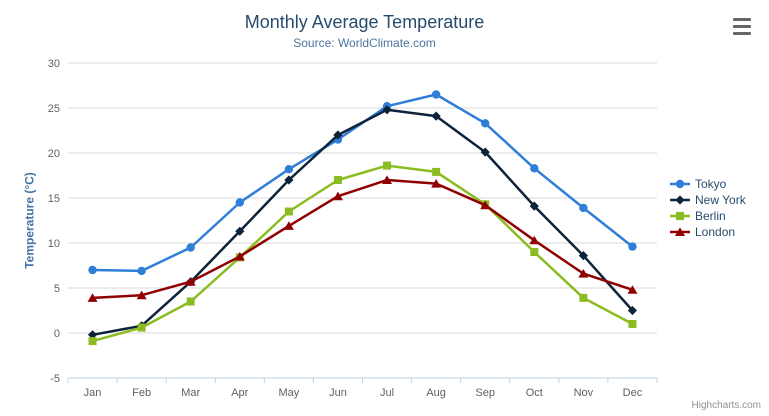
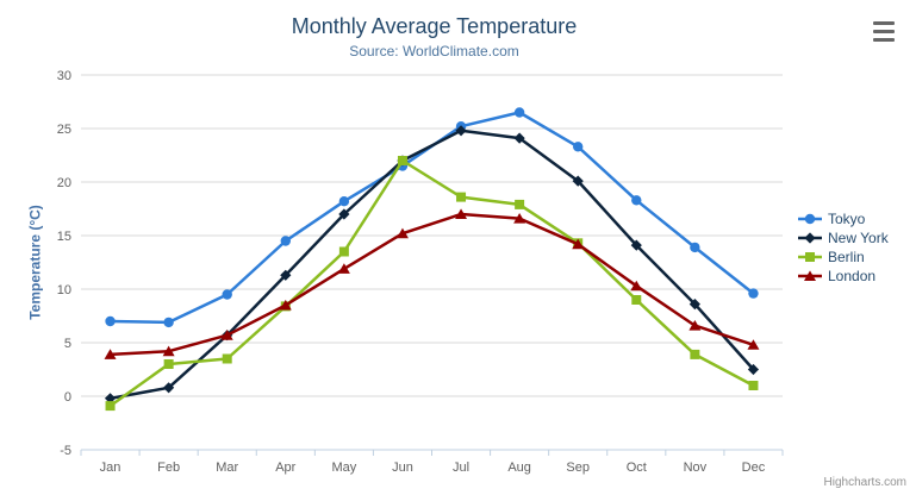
Berlin/Feb: 1 -> 3
Berlin/Jun: 17 -> 22
